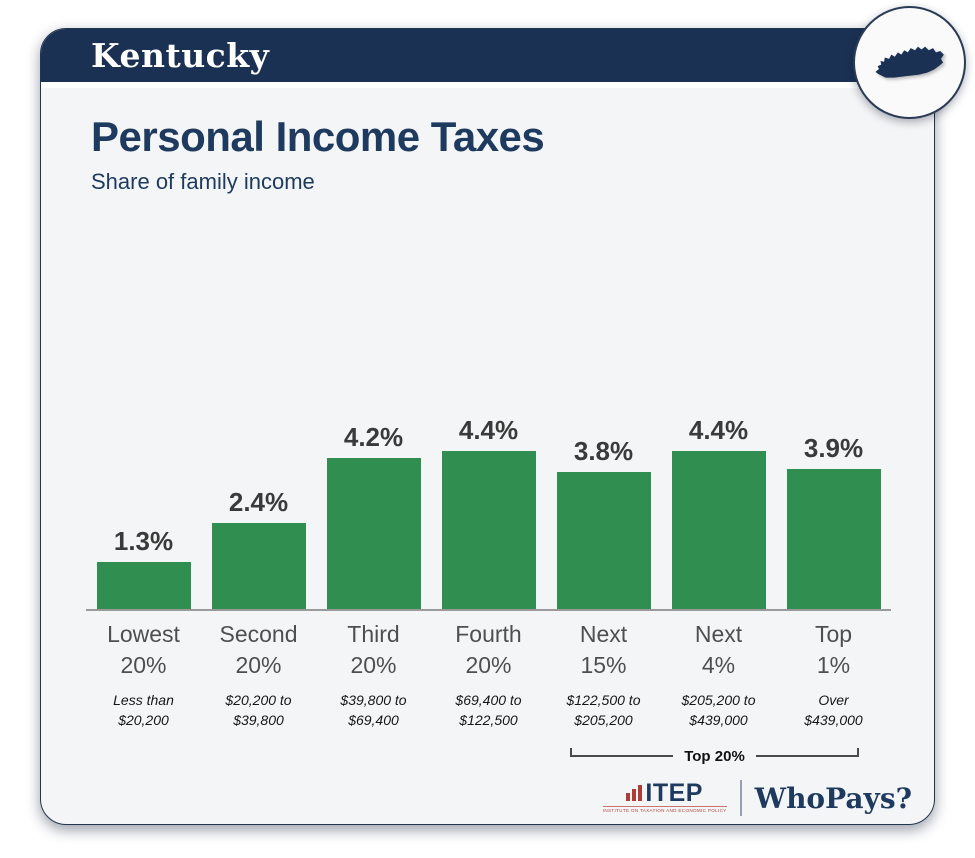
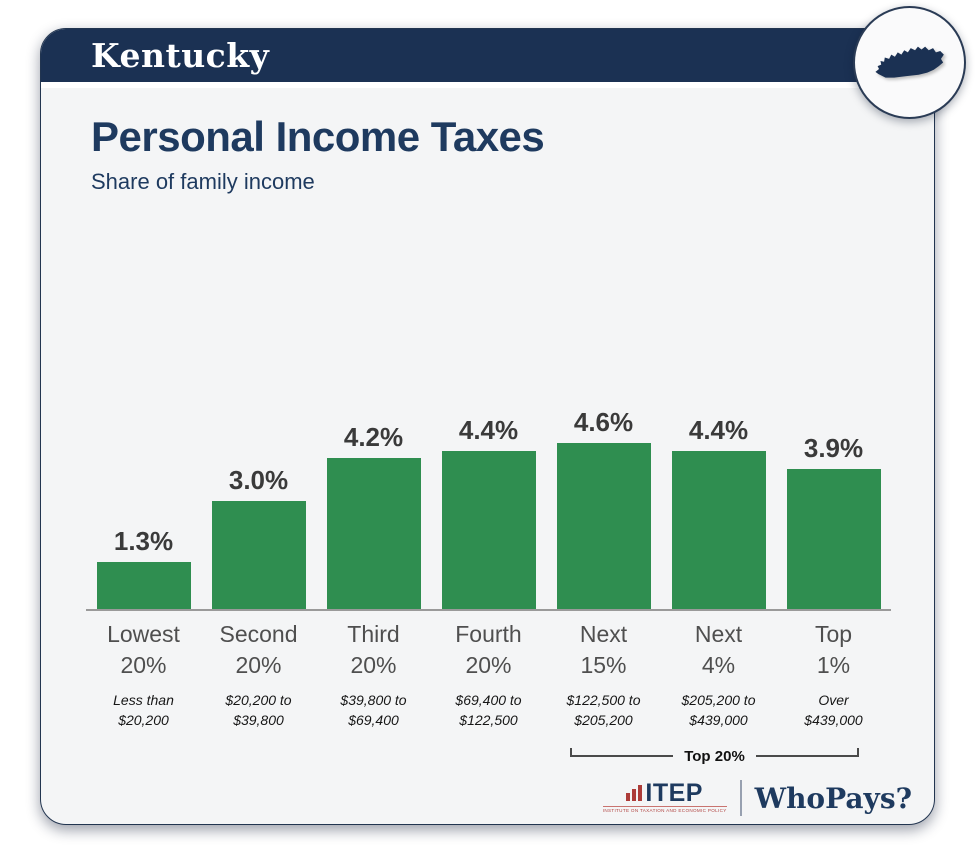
Second 20%: 2.4% -> 3.0%
Next 15%: 3.8% -> 4.6%
